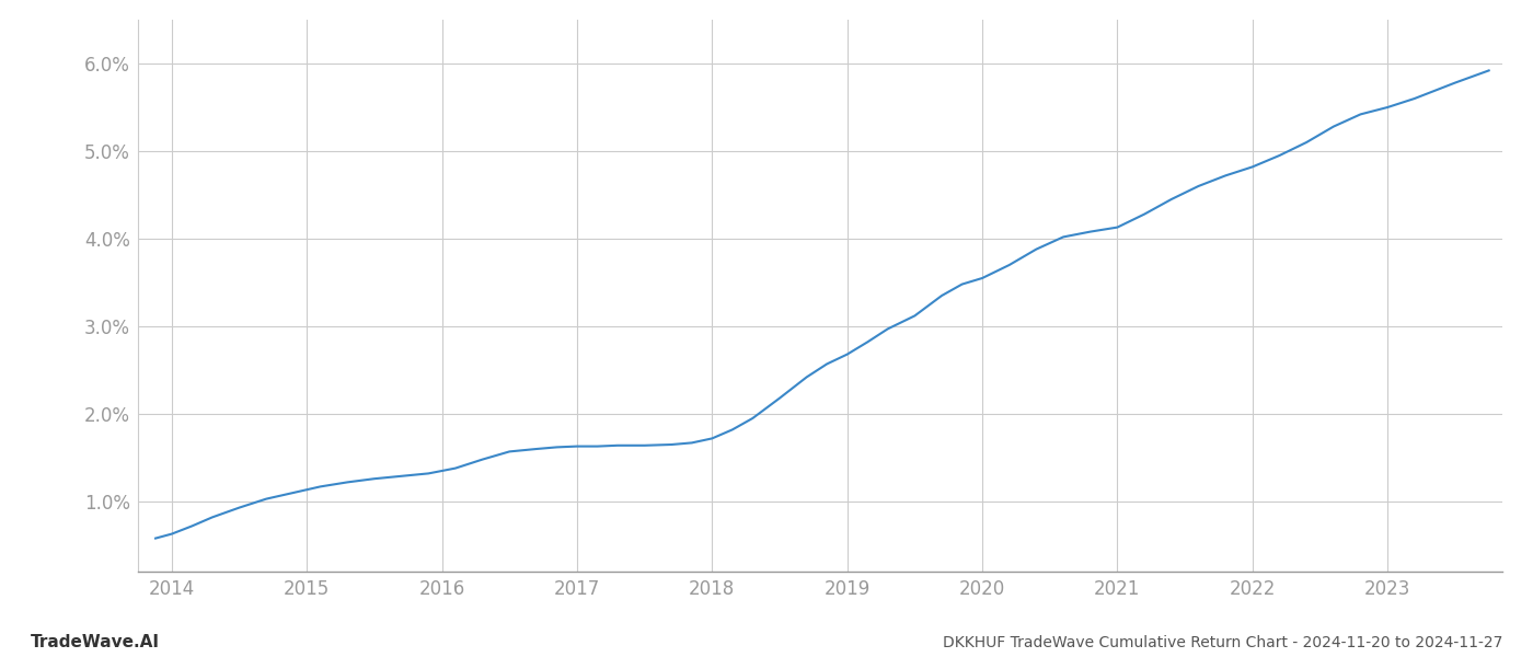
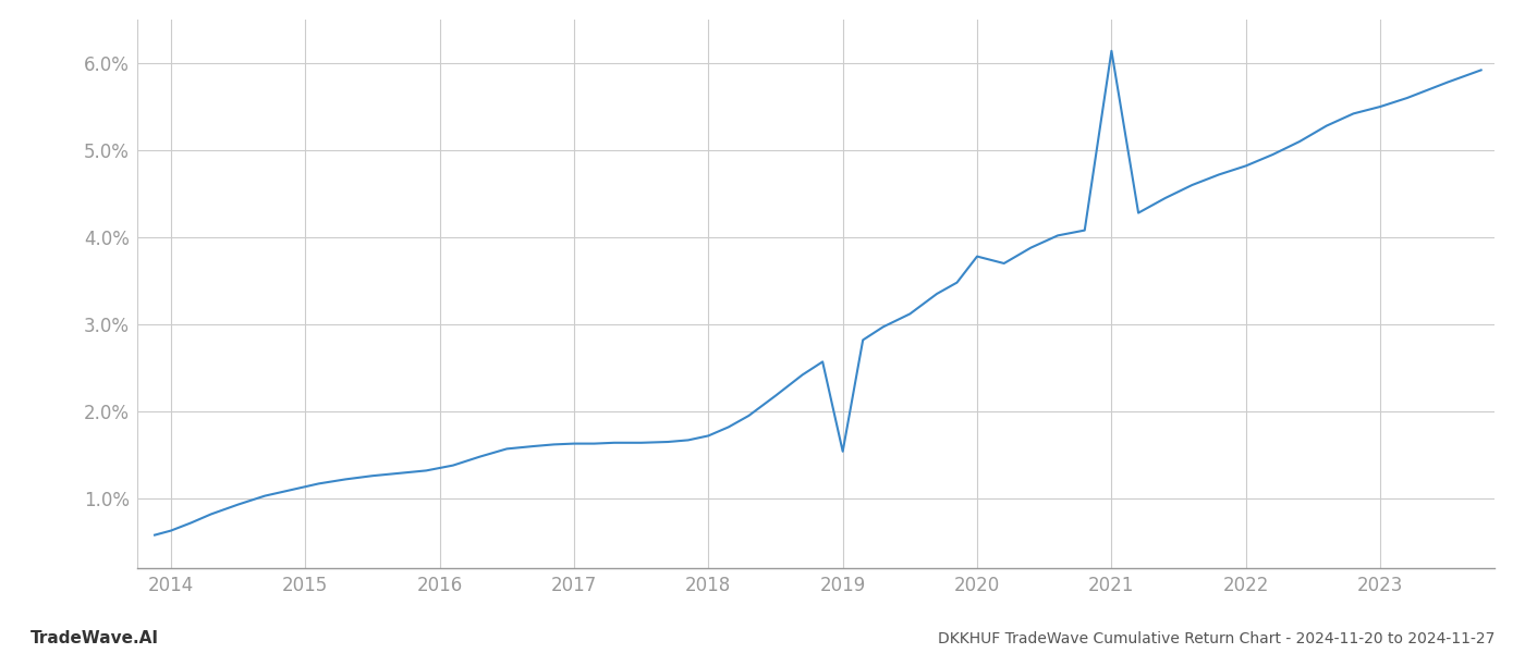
2019: 2.68% -> 1.54%
2020: 3.55% -> 3.78%
2021: 4.13% -> 6.14%
